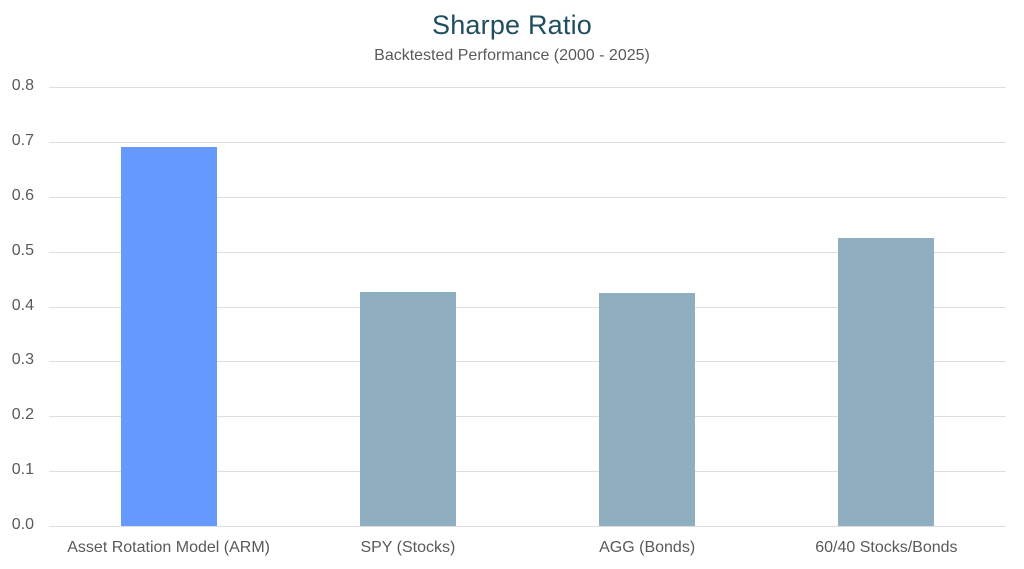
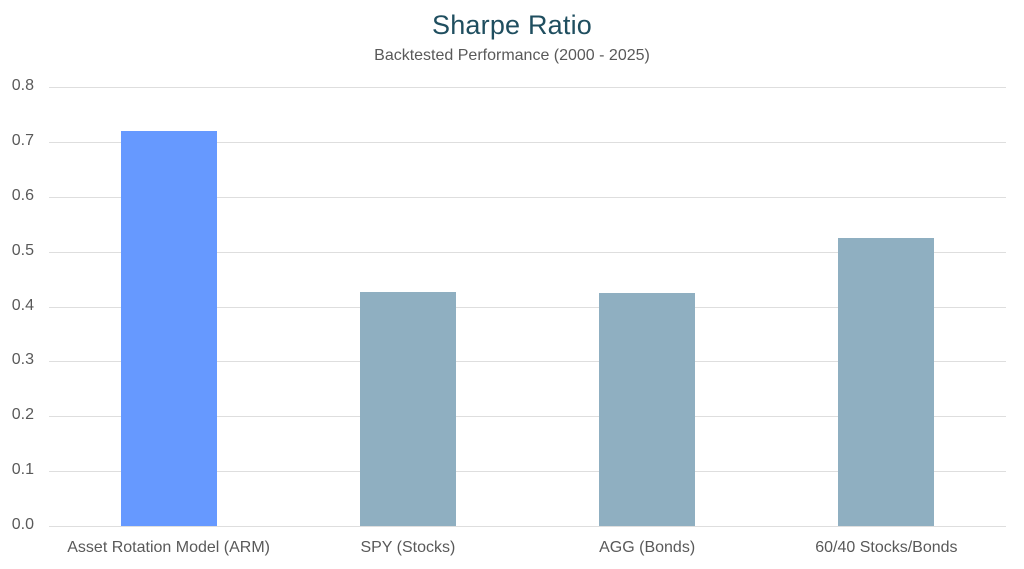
Asset Rotation Model (ARM): 0.69 -> 0.72
